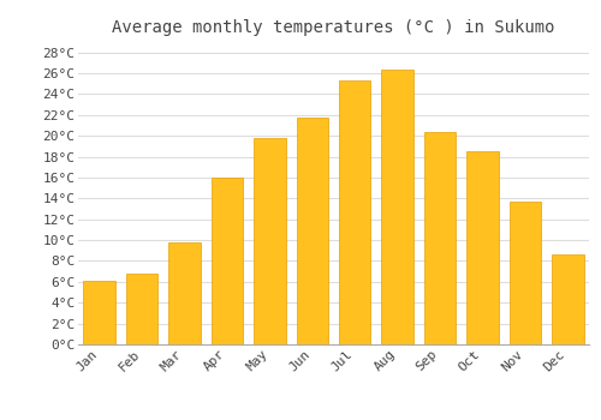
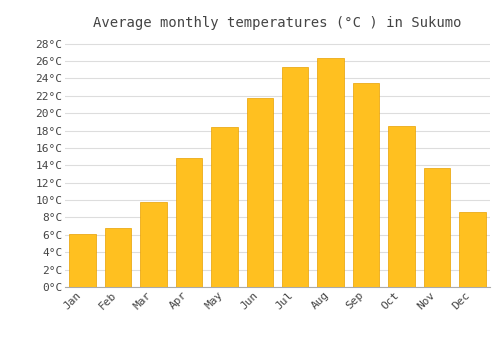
Apr: 16.0°C -> 14.9°C
May: 19.8°C -> 18.4°C
Sep: 20.4°C -> 23.5°C
